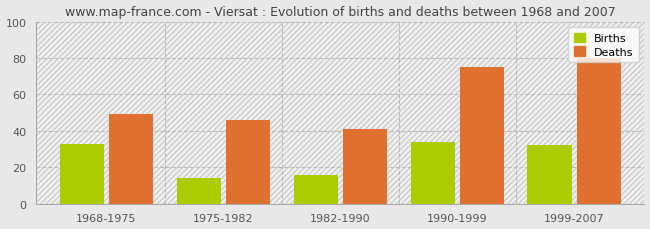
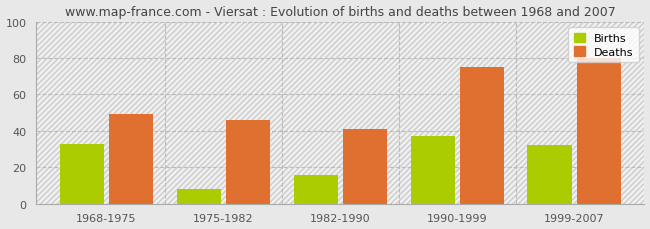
Births/1975-1982: 14 -> 8
Births/1990-1999: 34 -> 37
